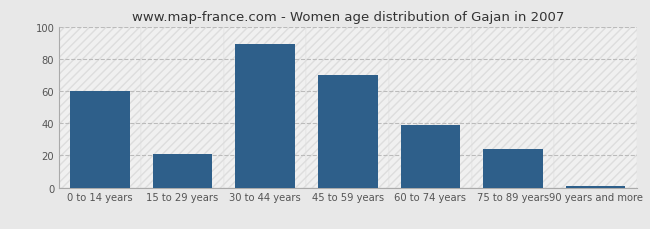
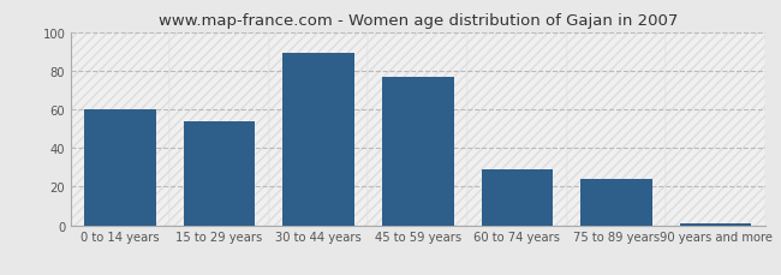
15 to 29 years: 21 -> 54
45 to 59 years: 70 -> 77
60 to 74 years: 39 -> 29
